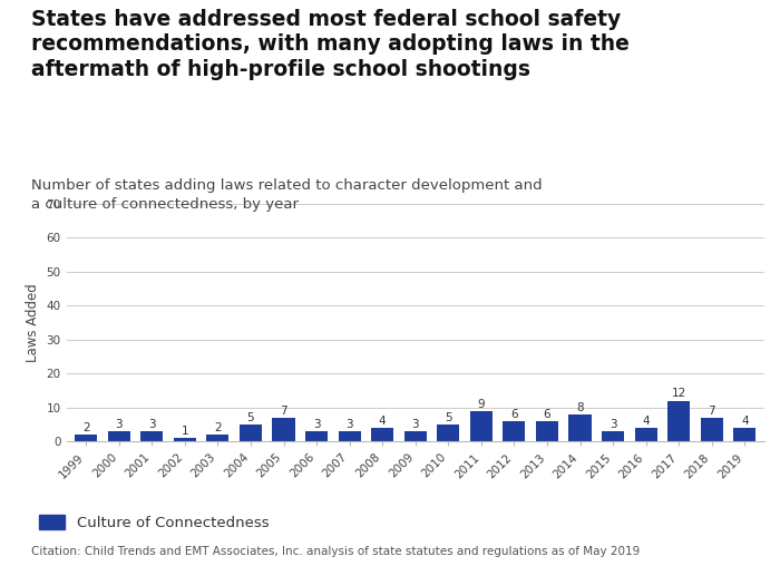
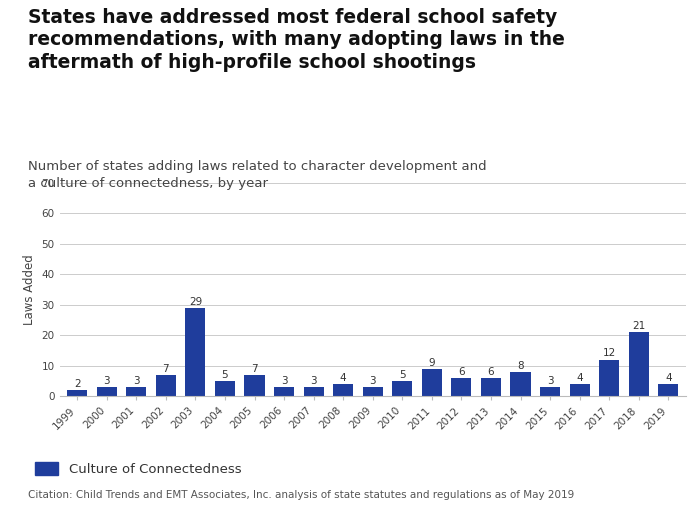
2002: 1 -> 7
2003: 2 -> 29
2018: 7 -> 21
